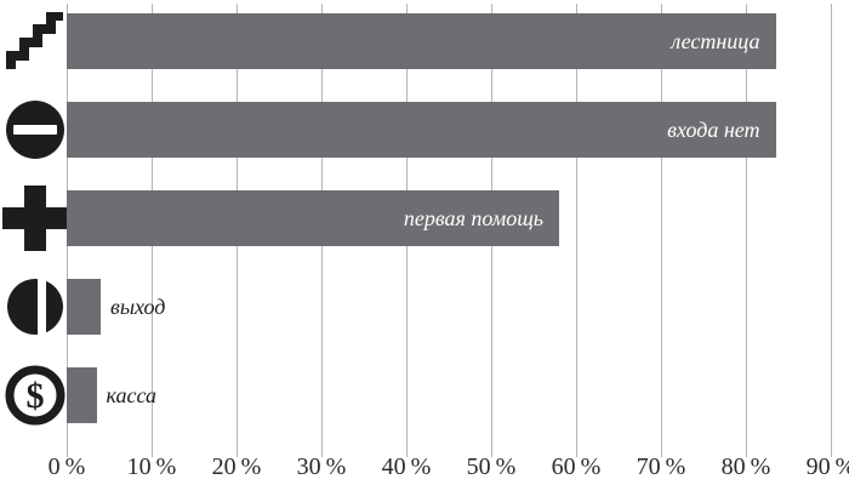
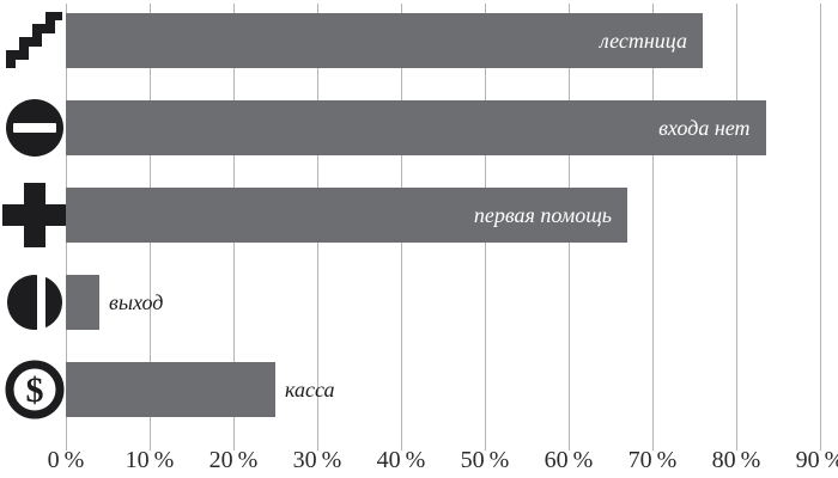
лестница: 84% -> 76%
первая помощь: 58% -> 67%
касса: 4% -> 25%
